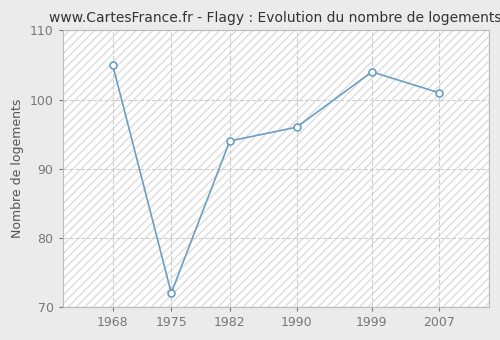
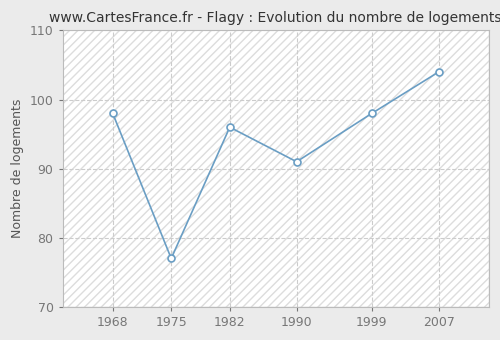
1968: 105 -> 98
1975: 72 -> 77
1982: 94 -> 96
1990: 96 -> 91
1999: 104 -> 98
2007: 101 -> 104
